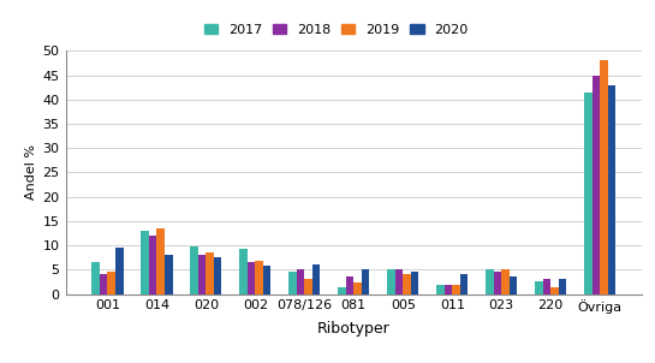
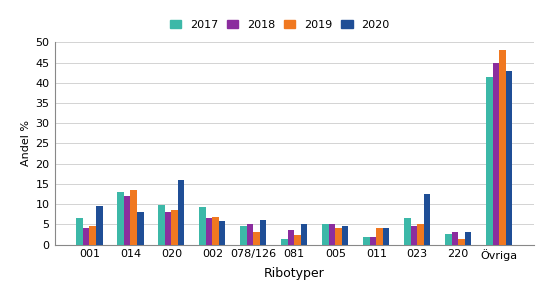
2020/020: 7.5 -> 16.0
2019/011: 2.0 -> 4.0
2017/023: 5.0 -> 6.5
2020/023: 3.5 -> 12.5
